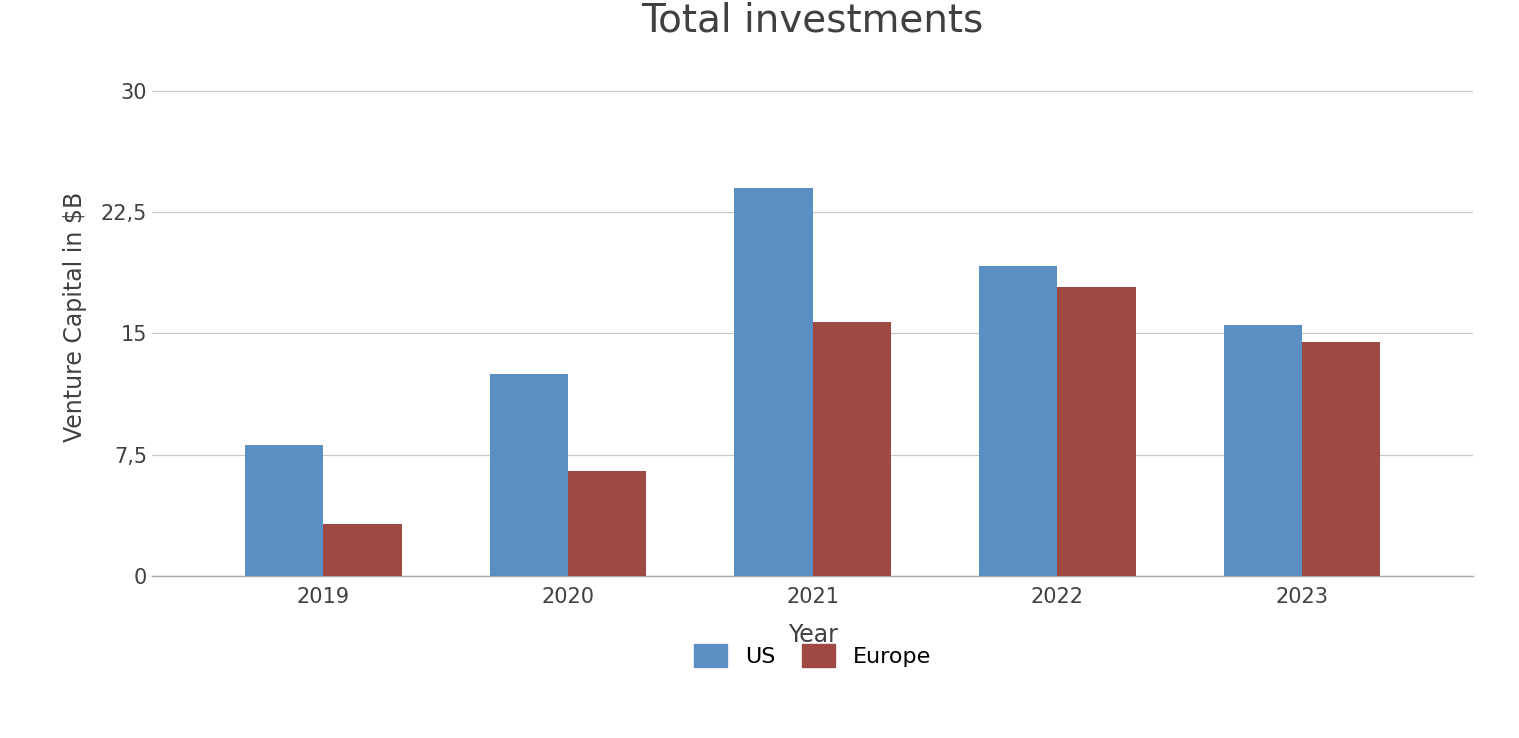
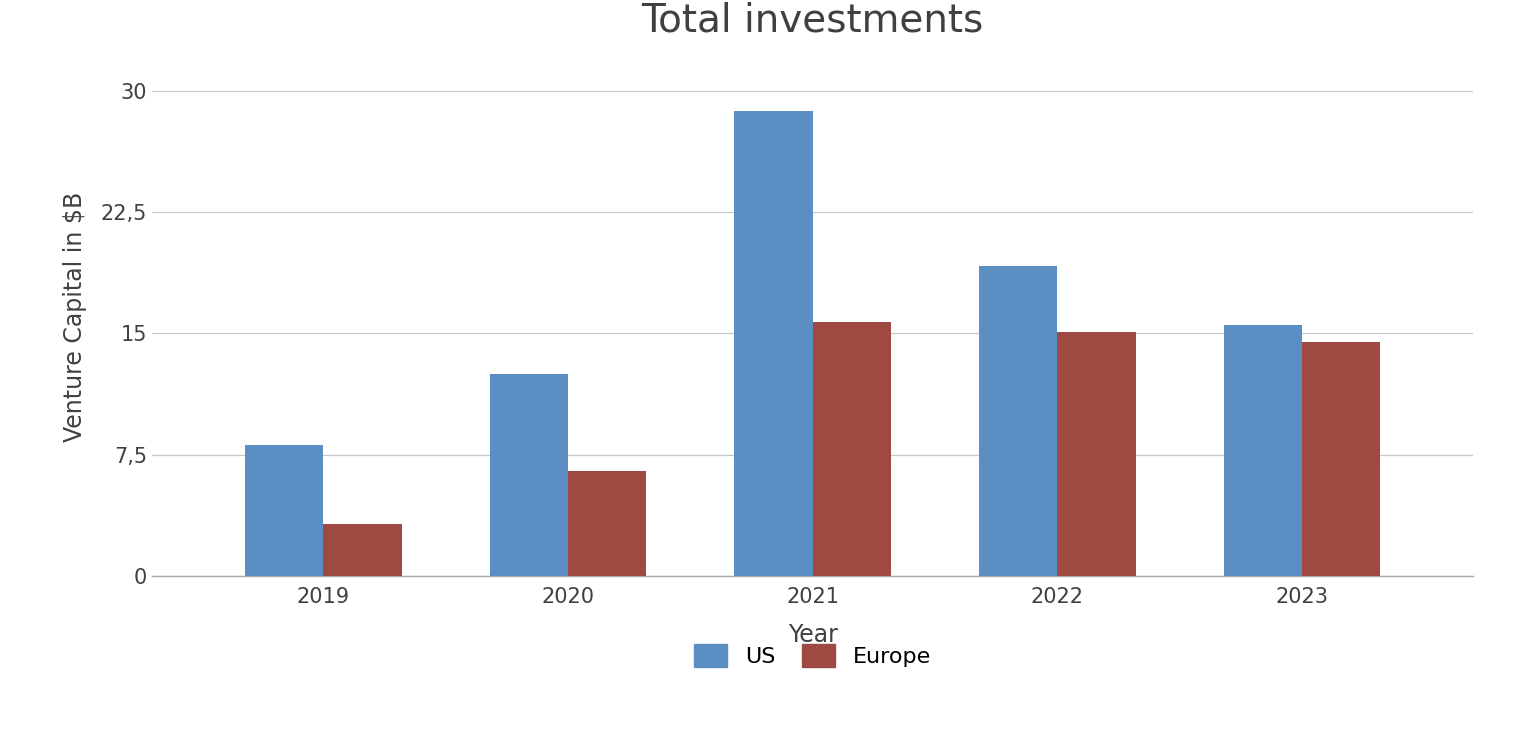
US/2021: 24,0 -> 28,8
Europe/2022: 17,9 -> 15,1
